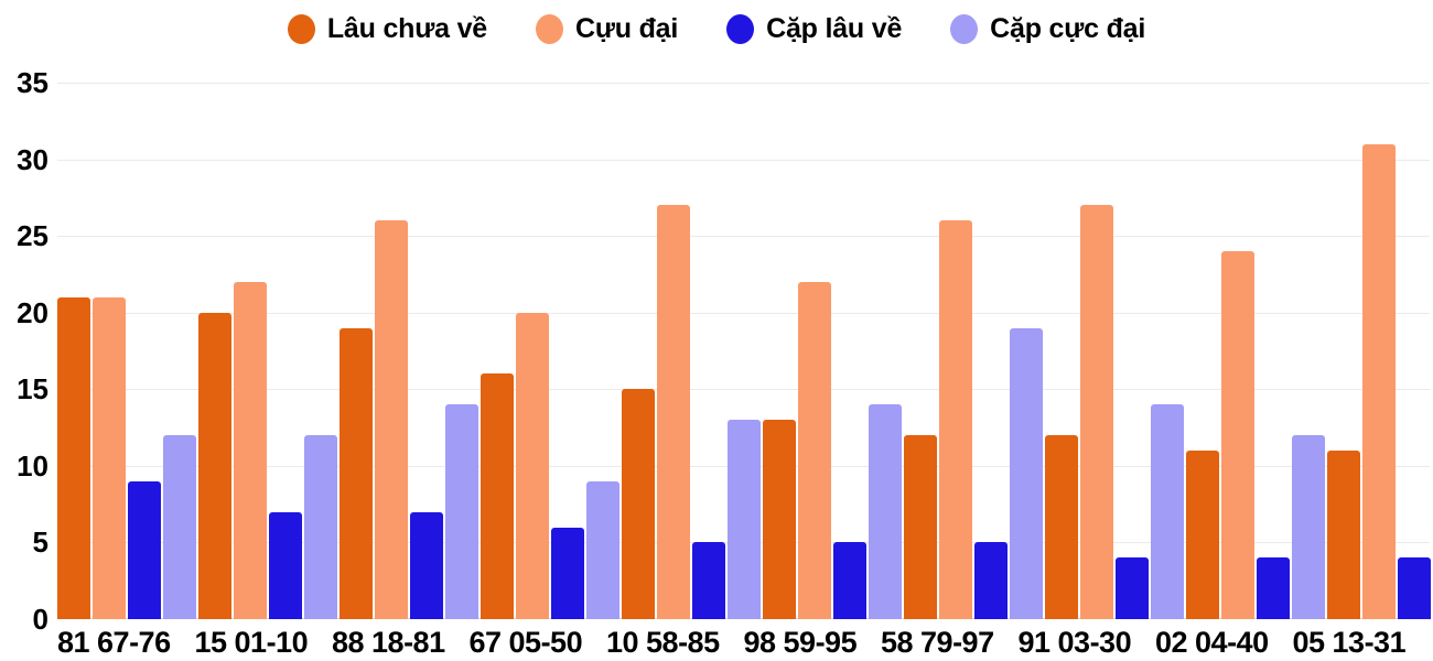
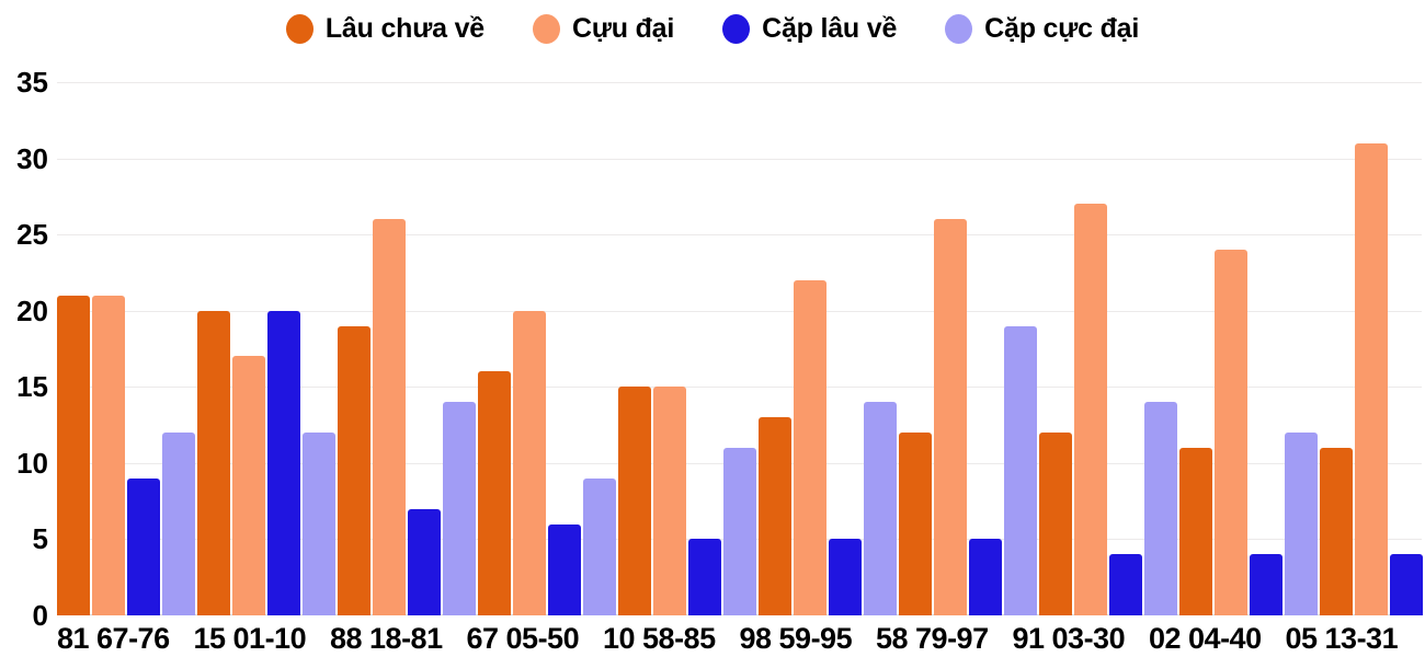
Cựu đại/15 01-10: 22 -> 17
Cặp lâu về/15 01-10: 7 -> 20
Cựu đại/10 58-85: 27 -> 15
Cặp cực đại/10 58-85: 13 -> 11
